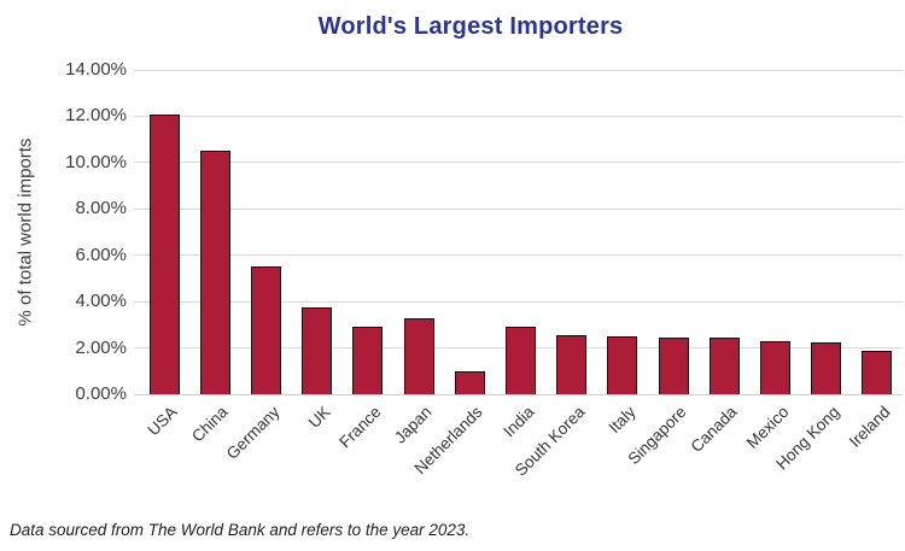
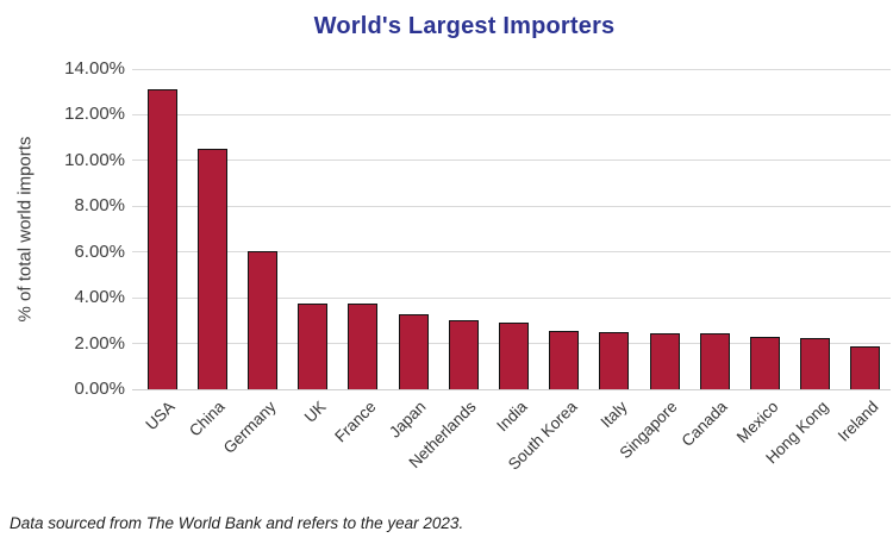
USA: 12.1% -> 13.1%
Germany: 5.5% -> 6.0%
France: 2.9% -> 3.8%
Netherlands: 1.0% -> 3.0%
